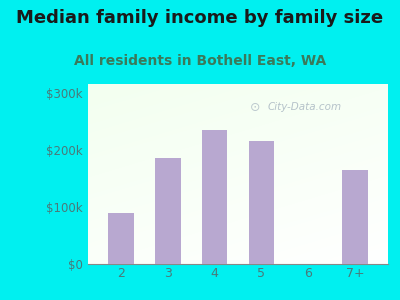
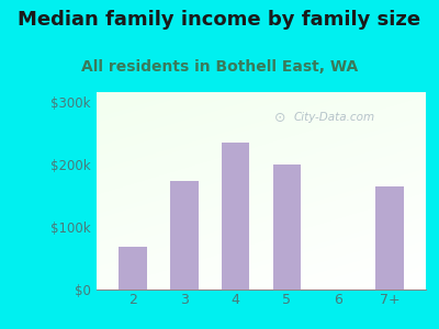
2: $90k -> $68k
3: $185k -> $174k
5: $215k -> $200k
